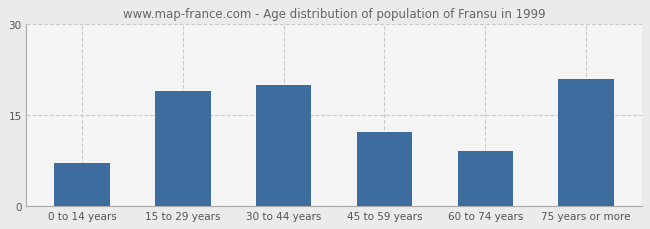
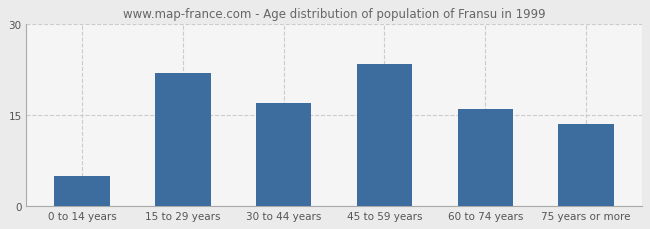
0 to 14 years: 7.0 -> 5.0
15 to 29 years: 19.0 -> 22.0
30 to 44 years: 20.0 -> 17.0
45 to 59 years: 12.2 -> 23.5
60 to 74 years: 9.0 -> 16.0
75 years or more: 21.0 -> 13.5
